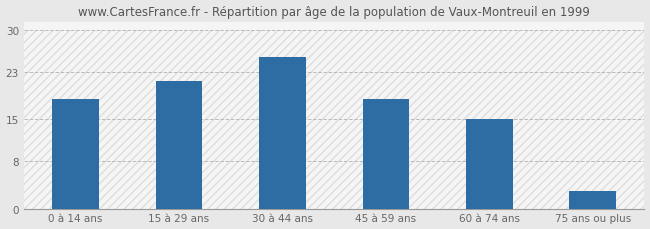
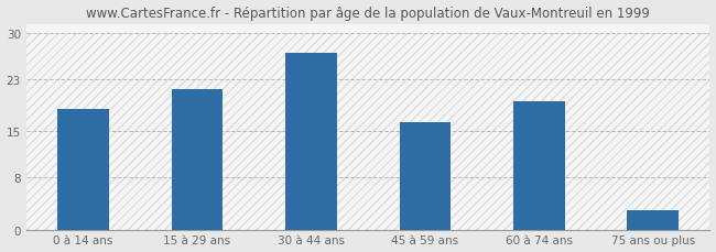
30 à 44 ans: 25.5 -> 27.0
45 à 59 ans: 18.5 -> 16.4
60 à 74 ans: 15.0 -> 19.6
